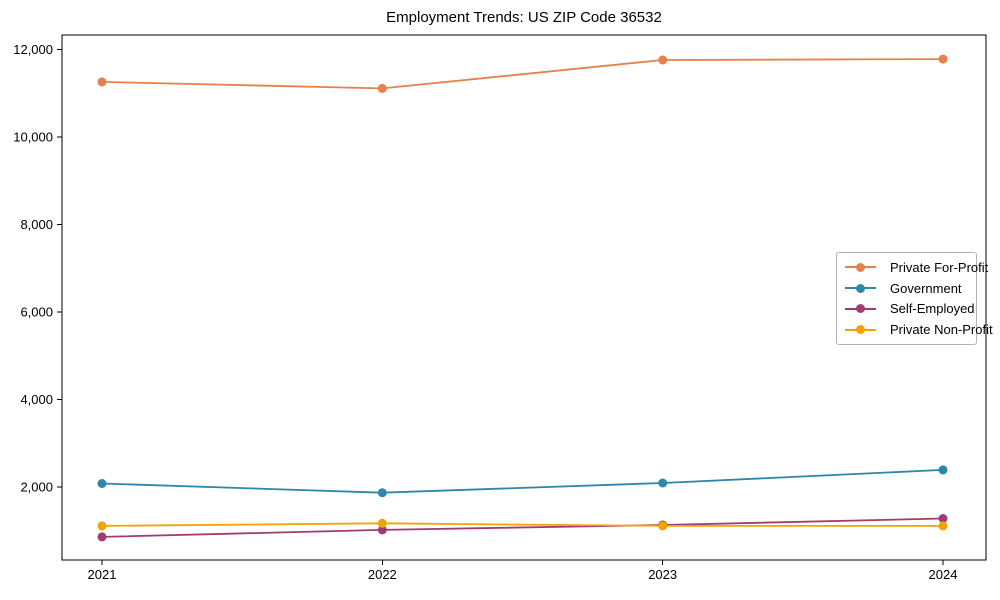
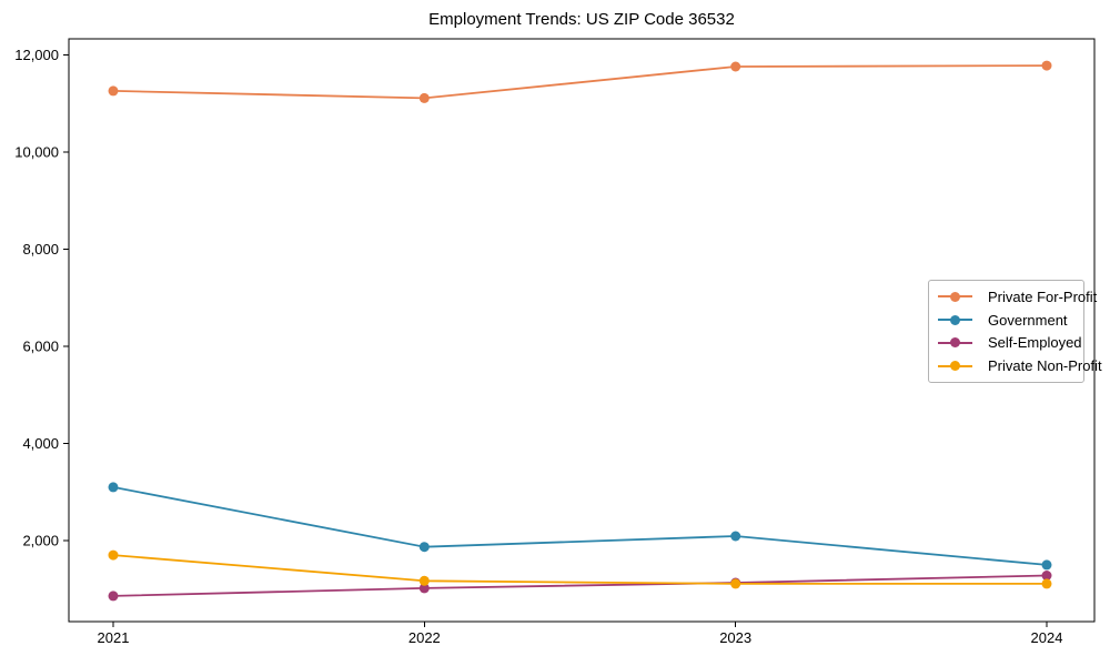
Government/2021: 2100 -> 3100
Private Non-Profit/2021: 1100 -> 1700
Government/2024: 2400 -> 1500
